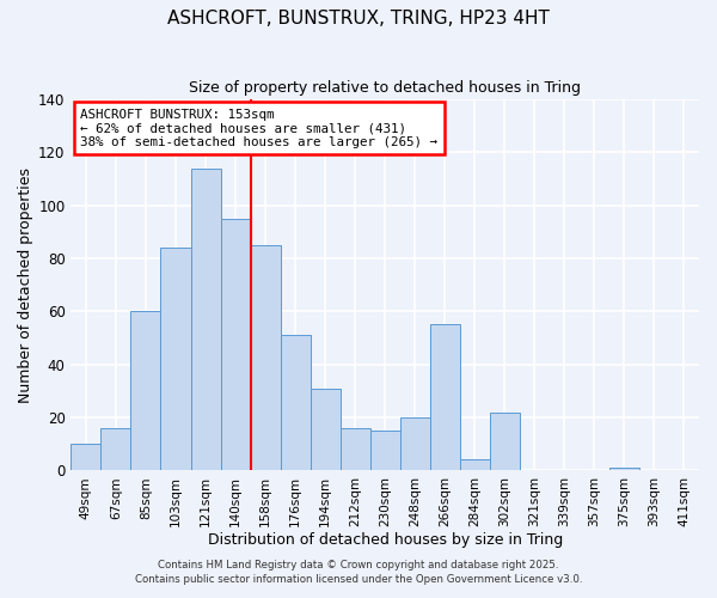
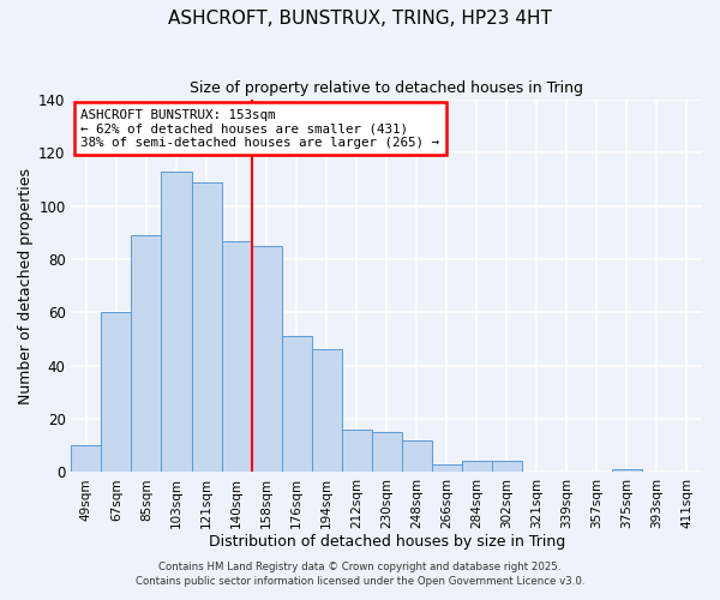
67sqm: 16 -> 60
85sqm: 60 -> 89
103sqm: 84 -> 113
121sqm: 114 -> 109
140sqm: 95 -> 87
194sqm: 31 -> 46
248sqm: 20 -> 12
266sqm: 55 -> 3
302sqm: 22 -> 4
